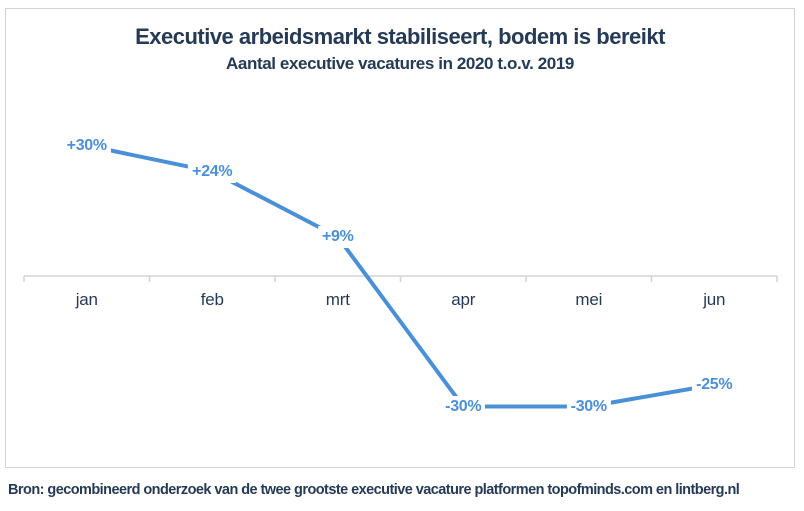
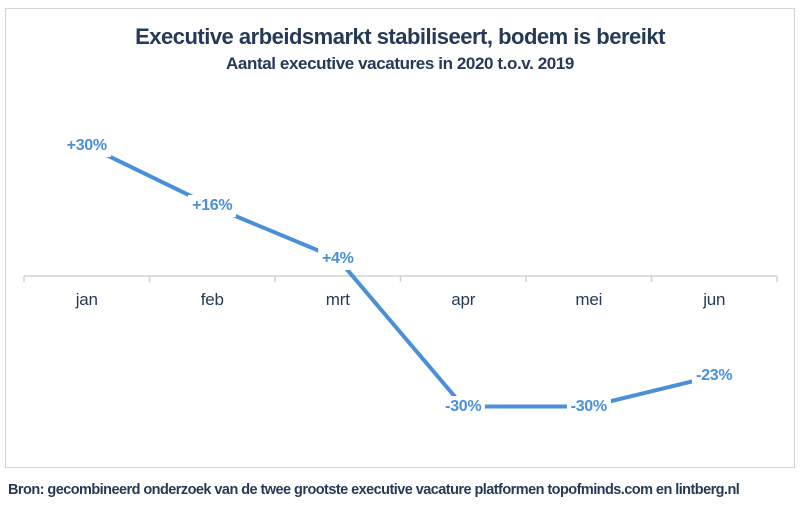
feb: +24% -> +16%
mrt: +9% -> +4%
jun: -25% -> -23%
